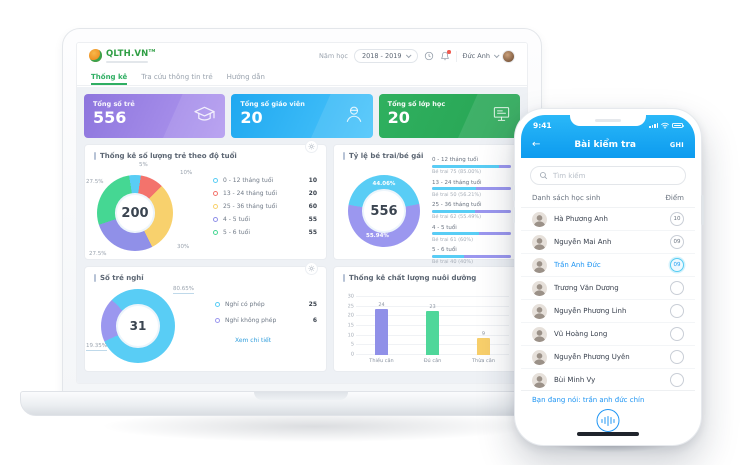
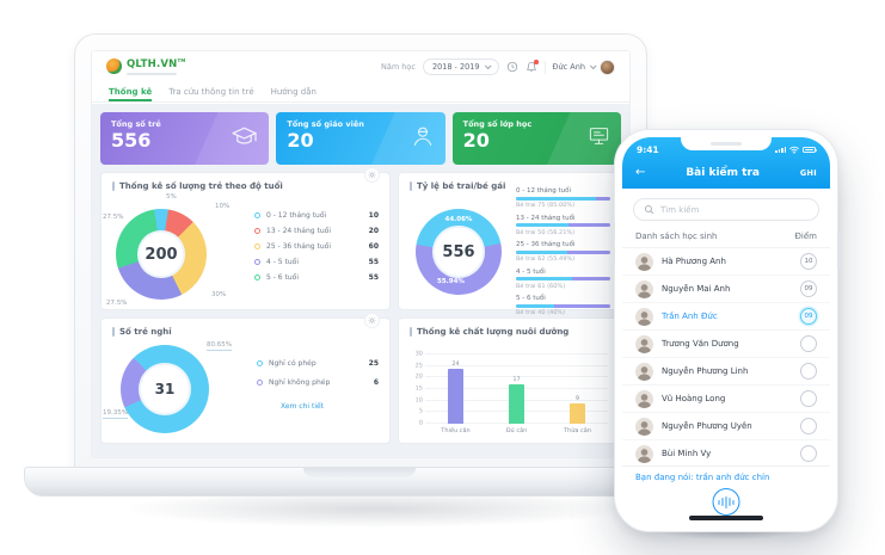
Thống kê chất lượng nuôi dưỡng/Đủ cân: 23 -> 17
